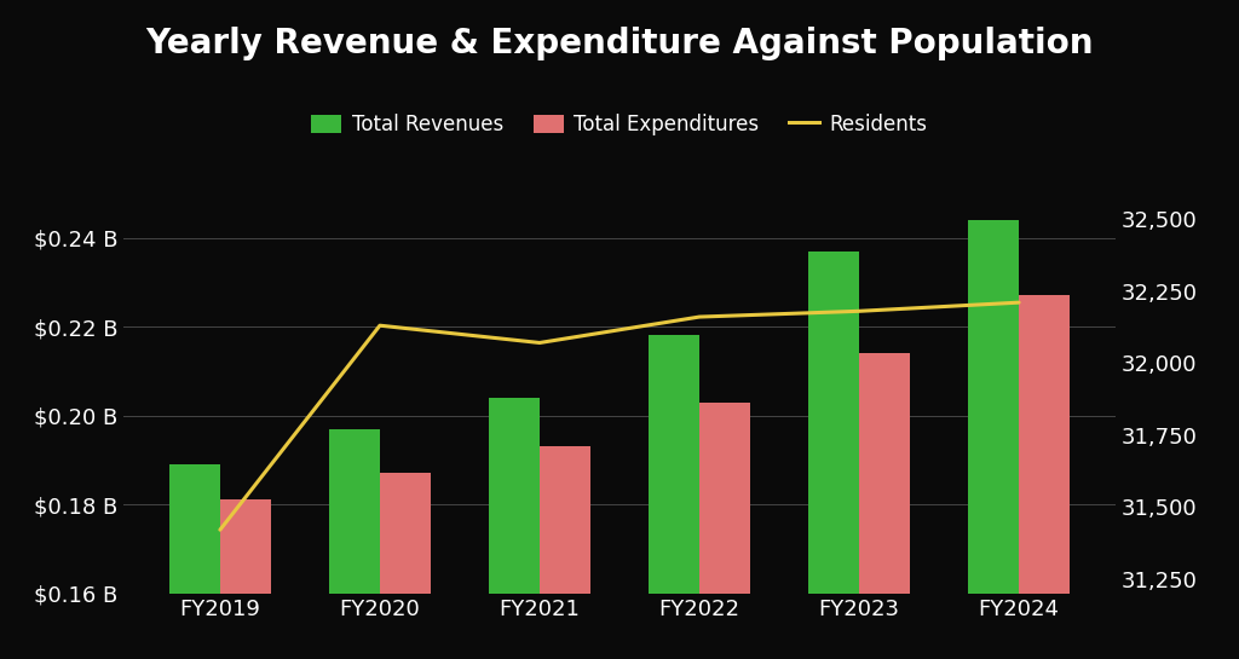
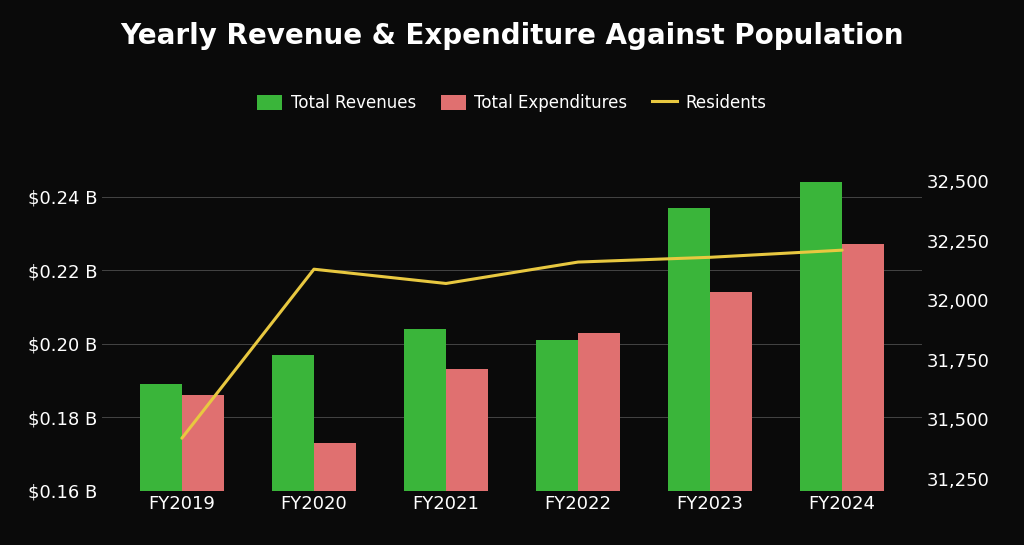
Total Expenditures/FY2019: $0.181 B -> $0.186 B
Total Expenditures/FY2020: $0.187 B -> $0.173 B
Total Revenues/FY2022: $0.218 B -> $0.201 B
